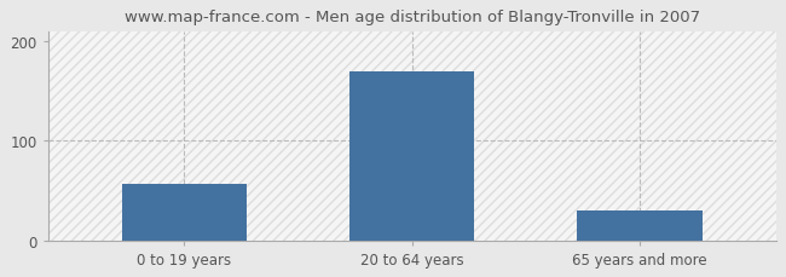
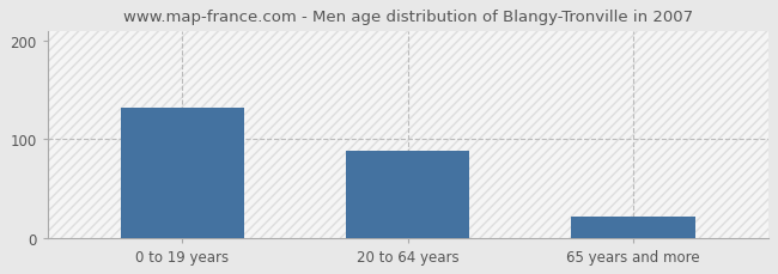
0 to 19 years: 57 -> 132
20 to 64 years: 170 -> 88
65 years and more: 30 -> 22
